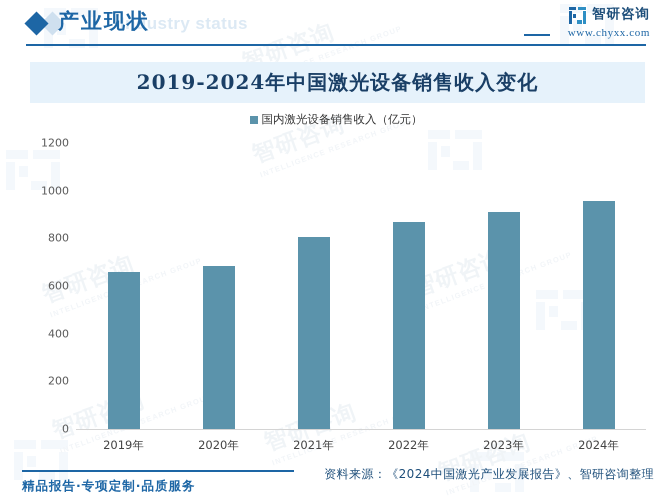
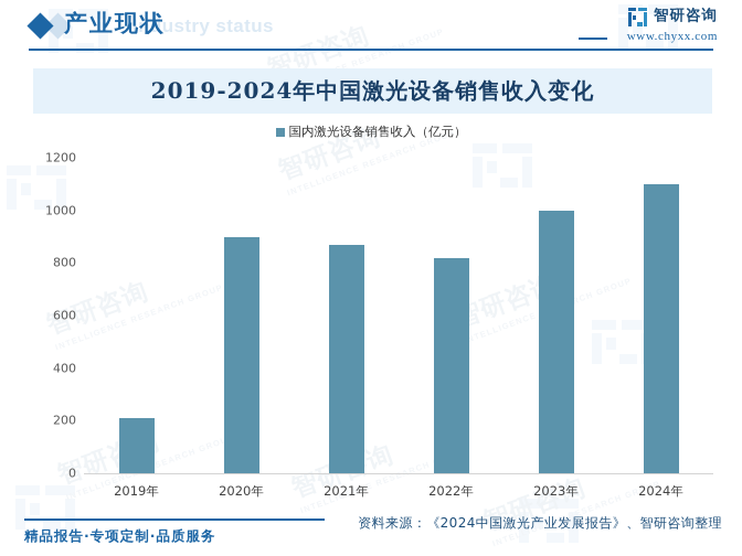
2019年: 660 -> 210
2020年: 680 -> 900
2021年: 810 -> 870
2022年: 870 -> 820
2023年: 910 -> 1000
2024年: 960 -> 1100
